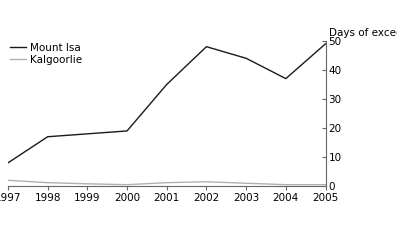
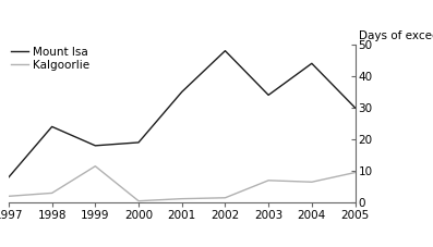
Mount Isa/1998: 17 -> 24
Kalgoorlie/1998: 1.2 -> 3.0
Kalgoorlie/1999: 0.8 -> 11.5
Mount Isa/2003: 44 -> 34
Kalgoorlie/2003: 1.0 -> 7.0
Mount Isa/2004: 37 -> 44
Kalgoorlie/2004: 0.5 -> 6.5
Mount Isa/2005: 49 -> 30
Kalgoorlie/2005: 0.5 -> 9.5
